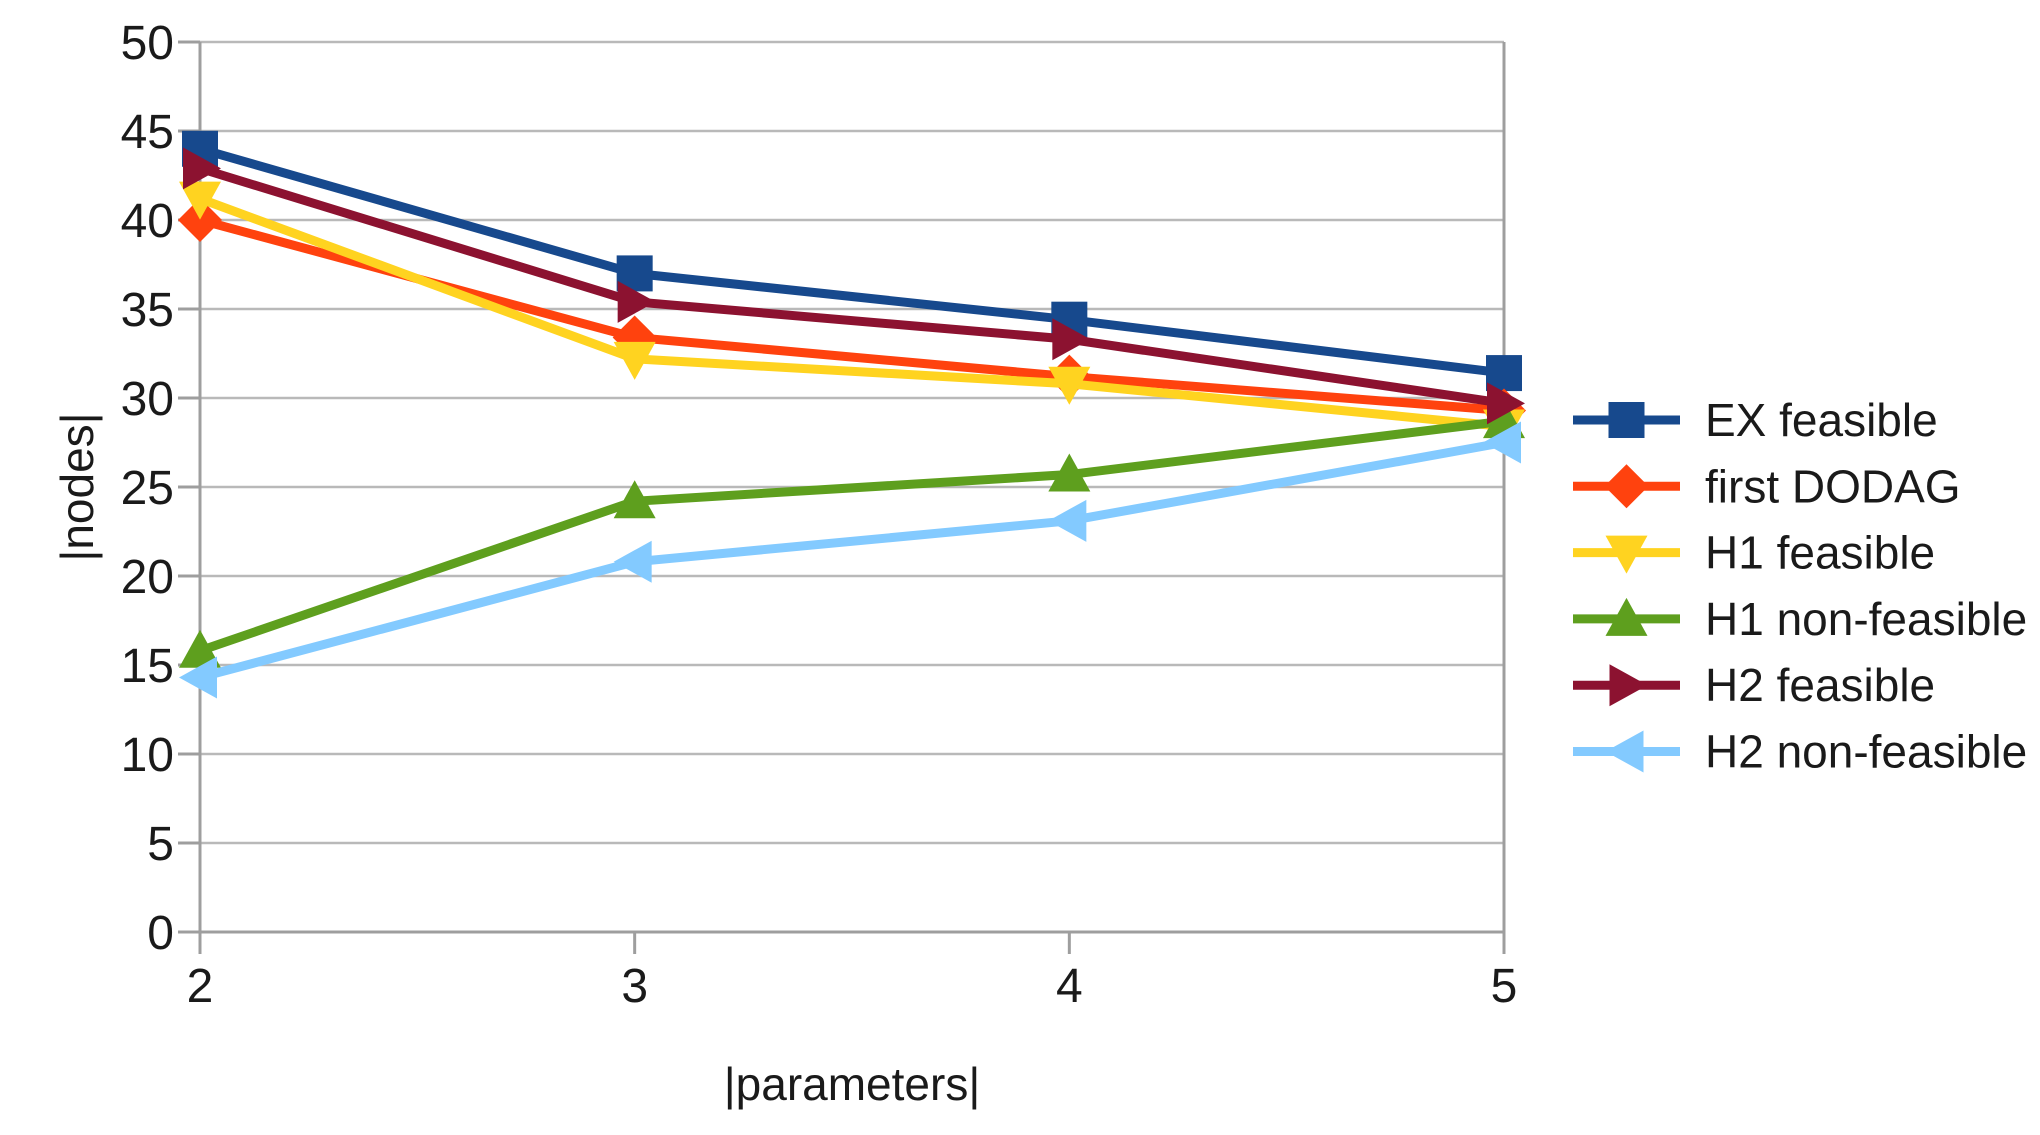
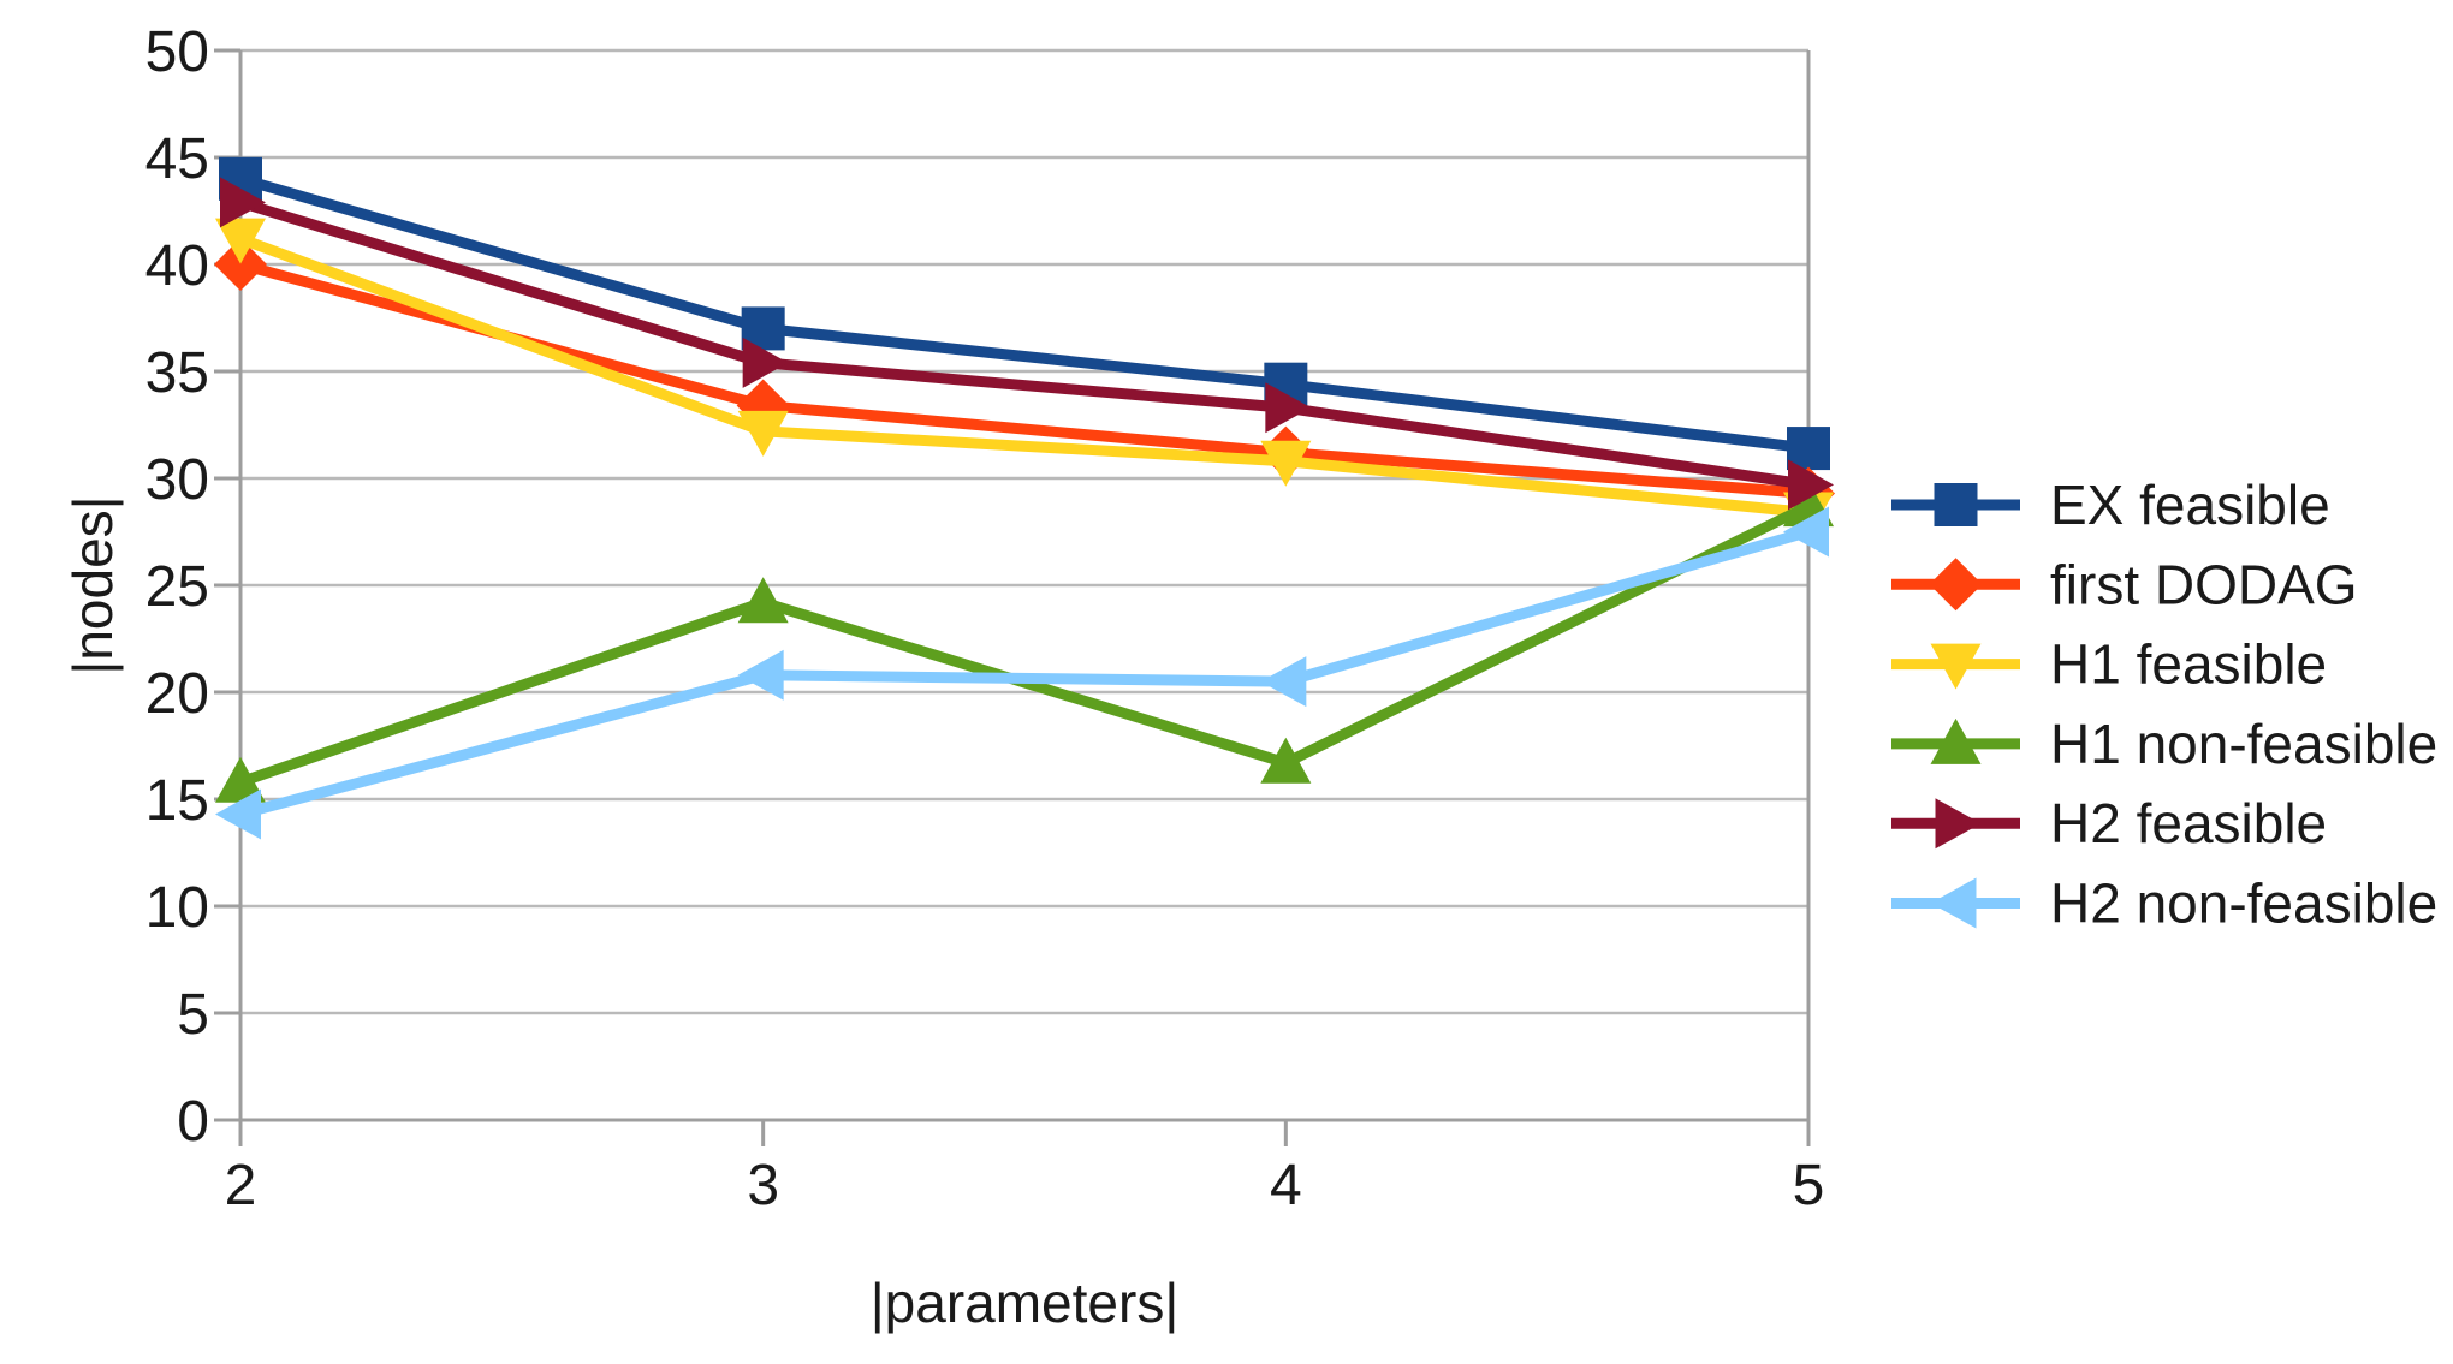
H1 non-feasible/4: 25.7 -> 16.7
H2 non-feasible/4: 23.1 -> 20.5
